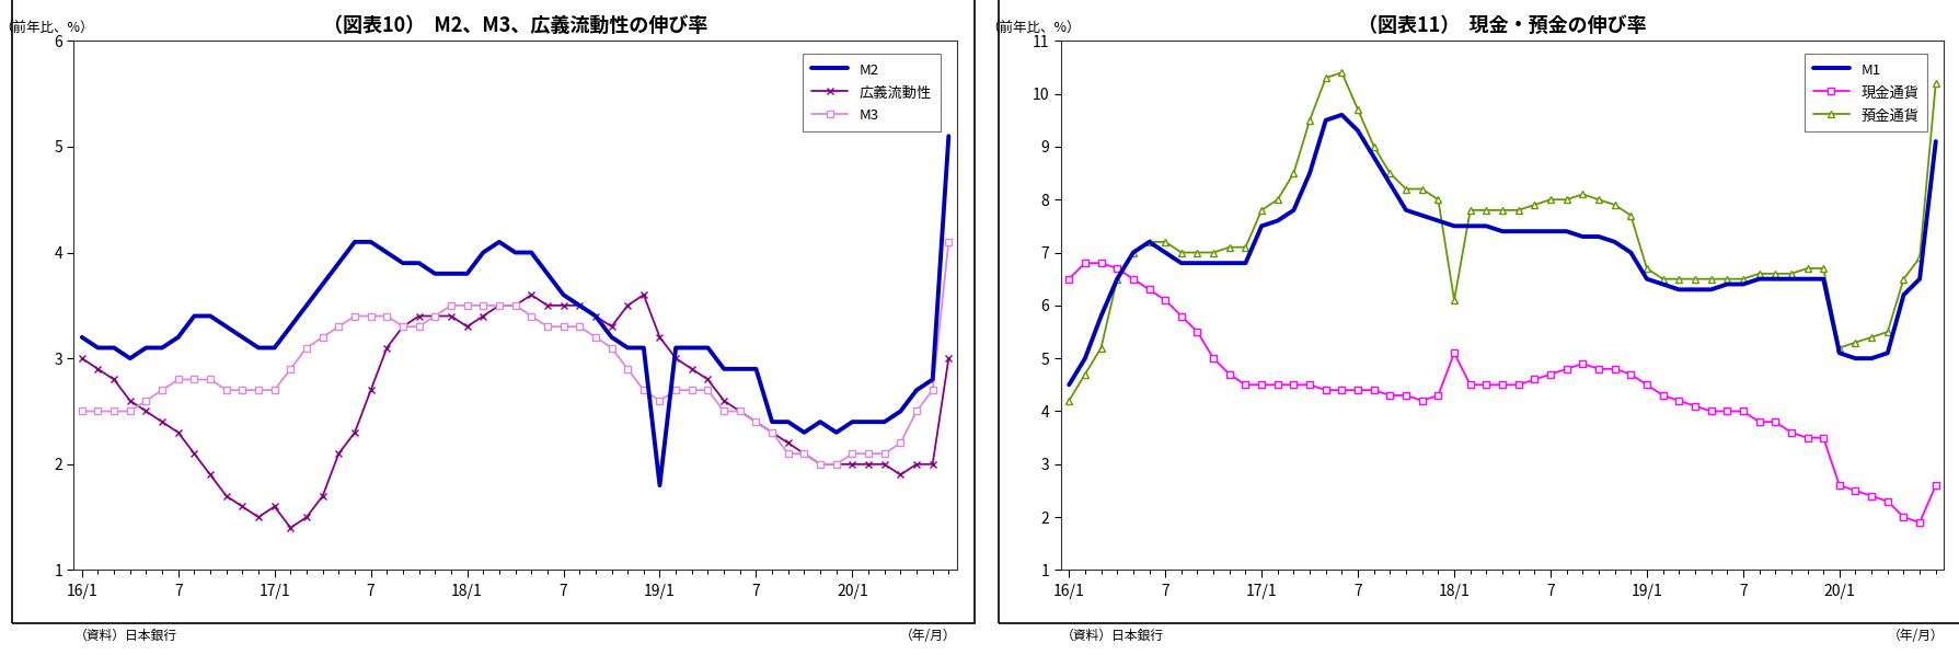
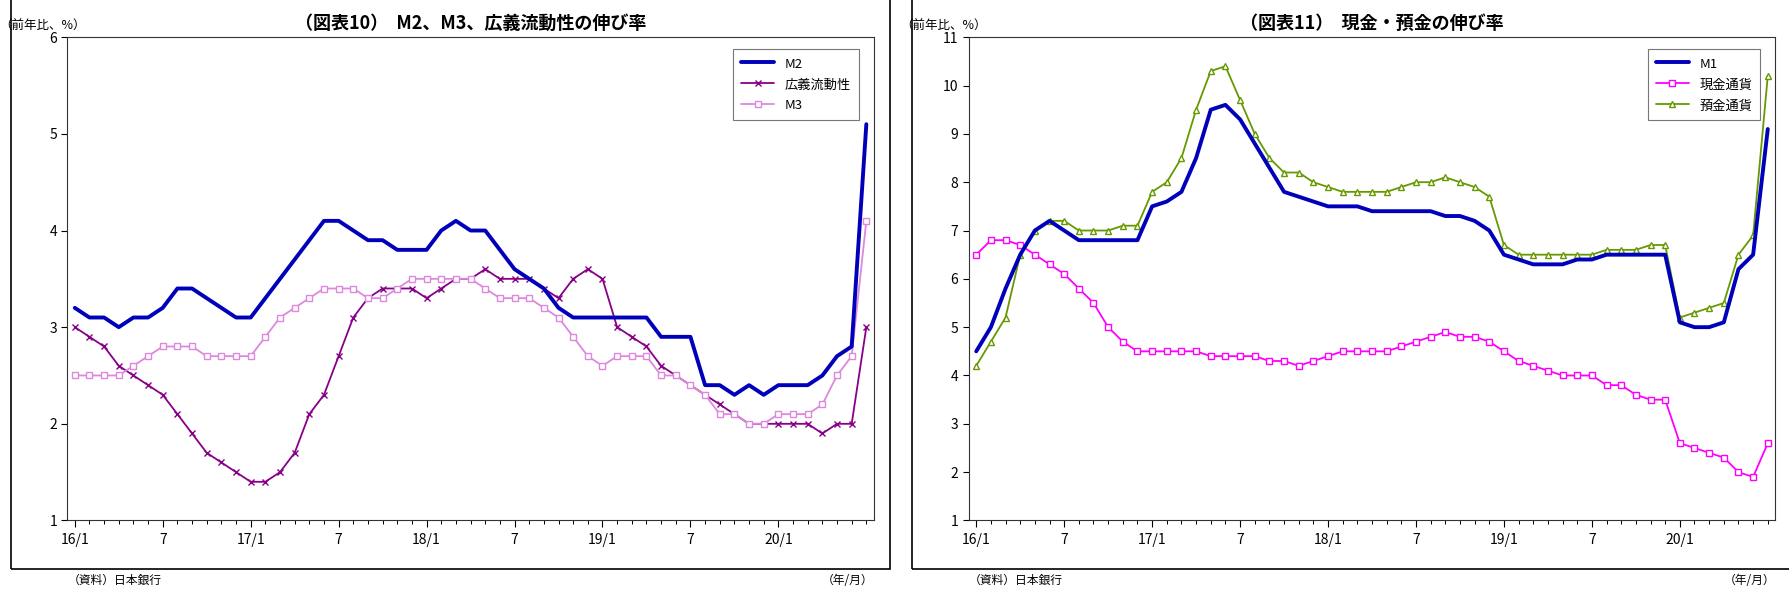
（図表10） M2、M3、広義流動性の伸び率/広義流動性/17/1: 1.6 -> 1.4
（図表10） M2、M3、広義流動性の伸び率/M2/19/1: 1.8 -> 3.1
（図表10） M2、M3、広義流動性の伸び率/広義流動性/19/1: 3.2 -> 3.5
（図表11） 現金・預金の伸び率/現金通貨/18/1: 5.1 -> 4.4
（図表11） 現金・預金の伸び率/預金通貨/18/1: 6.1 -> 7.9
